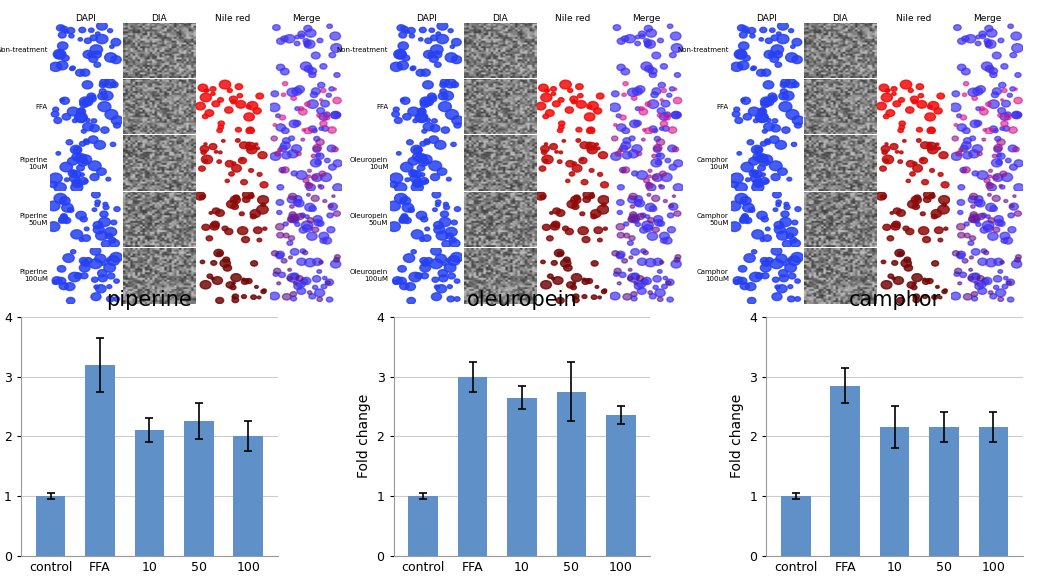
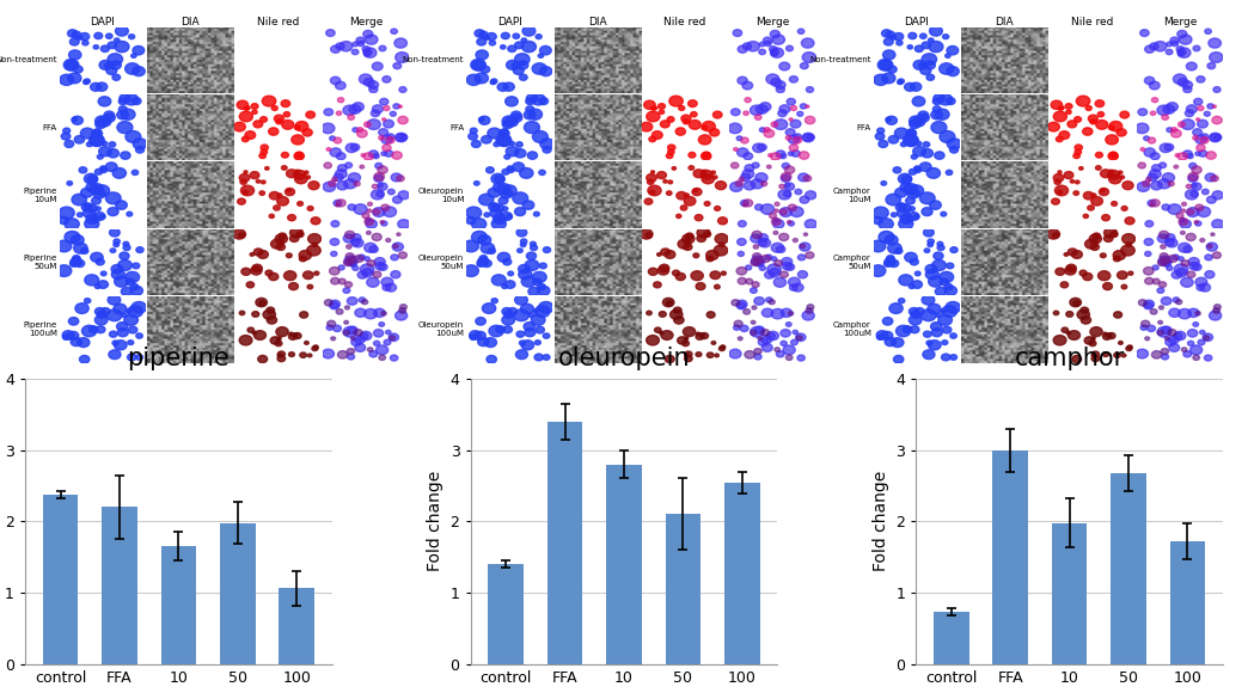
piperine/control: 1.00 -> 2.38
piperine/FFA: 3.20 -> 2.20
piperine/10: 2.10 -> 1.66
piperine/50: 2.25 -> 1.98
piperine/100: 2.00 -> 1.06
oleuropein/control: 1.00 -> 1.40
oleuropein/FFA: 3.00 -> 3.40
oleuropein/10: 2.65 -> 2.80
oleuropein/50: 2.75 -> 2.10
oleuropein/100: 2.35 -> 2.54
camphor/control: 1.00 -> 0.74
camphor/FFA: 2.85 -> 3.00
camphor/10: 2.15 -> 1.98
camphor/50: 2.15 -> 2.68
camphor/100: 2.15 -> 1.72
